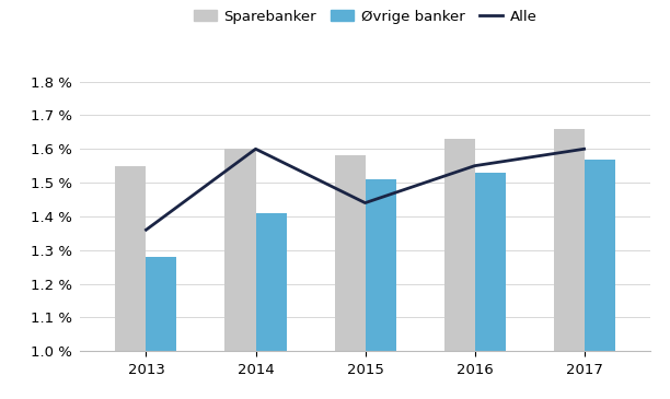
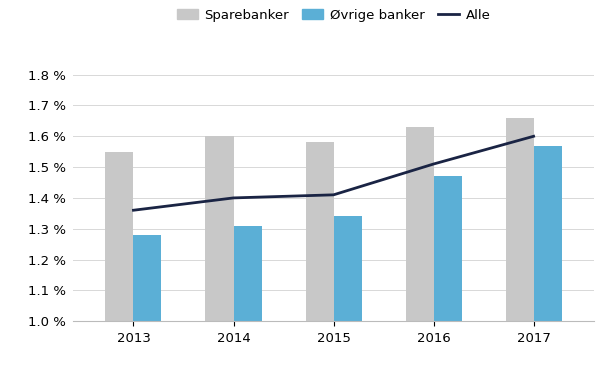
Alle/2014: 1.60 % -> 1.40 %
Øvrige banker/2014: 1.41 % -> 1.31 %
Alle/2015: 1.44 % -> 1.41 %
Øvrige banker/2015: 1.51 % -> 1.34 %
Alle/2016: 1.55 % -> 1.51 %
Øvrige banker/2016: 1.53 % -> 1.47 %
